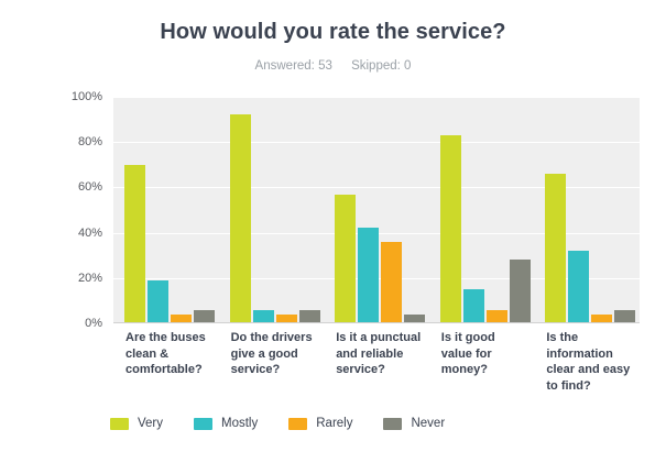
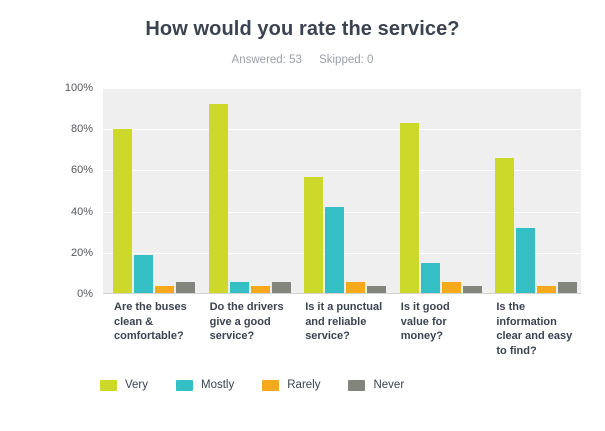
Very/Are the buses clean & comfortable?: 70% -> 80%
Rarely/Is it a punctual and reliable service?: 36% -> 6%
Never/Is it good value for money?: 28% -> 4%
